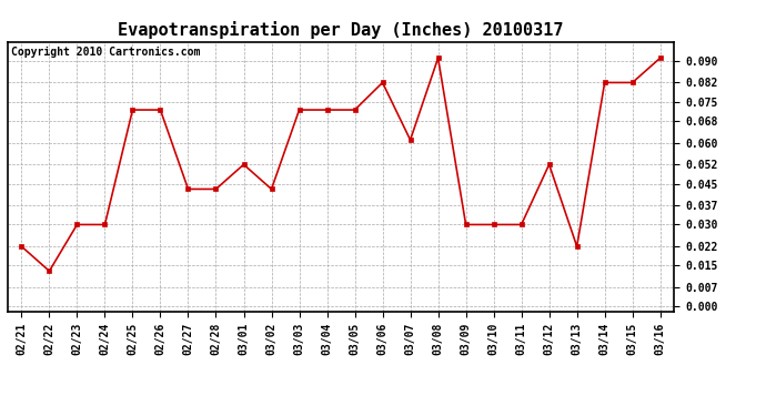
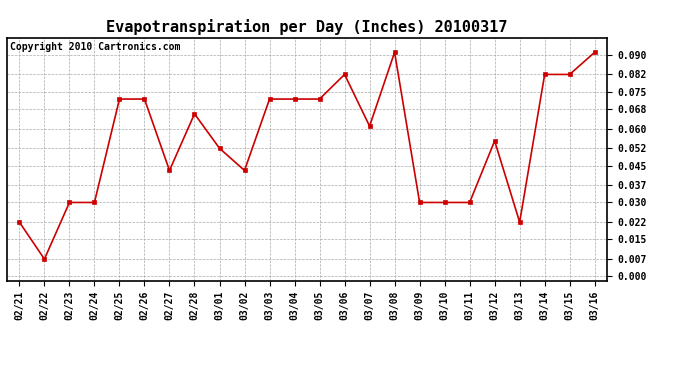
02/22: 0.013 -> 0.007
02/28: 0.043 -> 0.066
03/12: 0.052 -> 0.055
